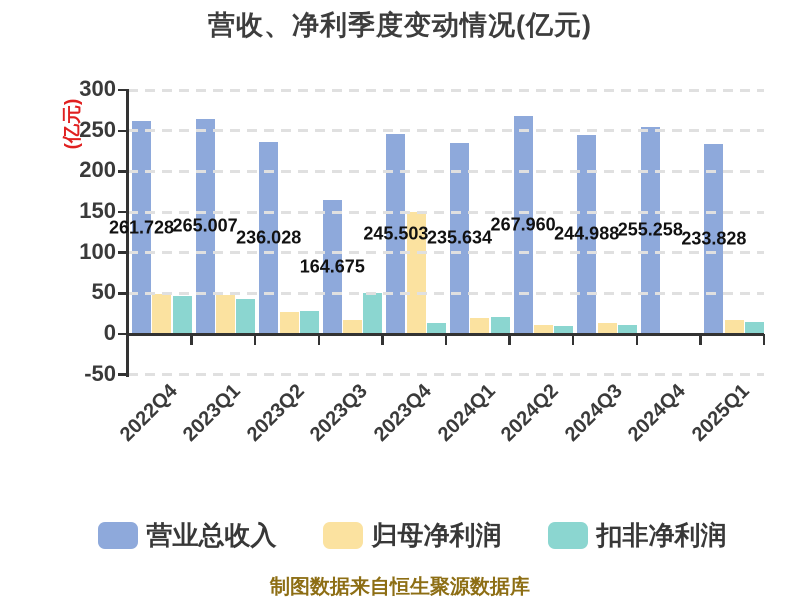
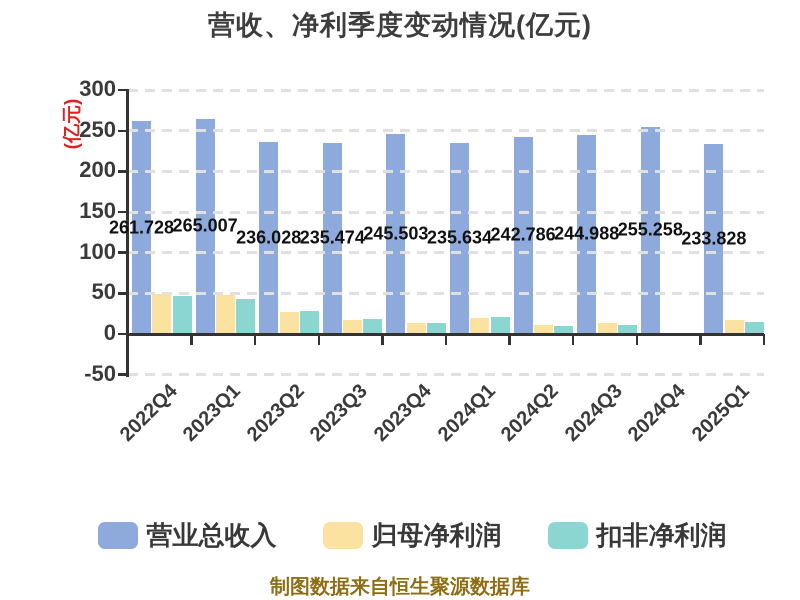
营业总收入/2023Q3: 164.675 -> 235.474
扣非净利润/2023Q3: 50 -> 20
归母净利润/2023Q4: 150 -> 10
营业总收入/2024Q2: 267.960 -> 242.786
